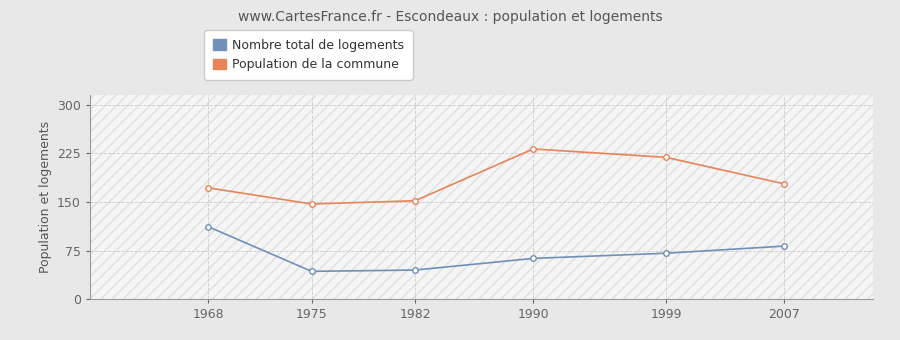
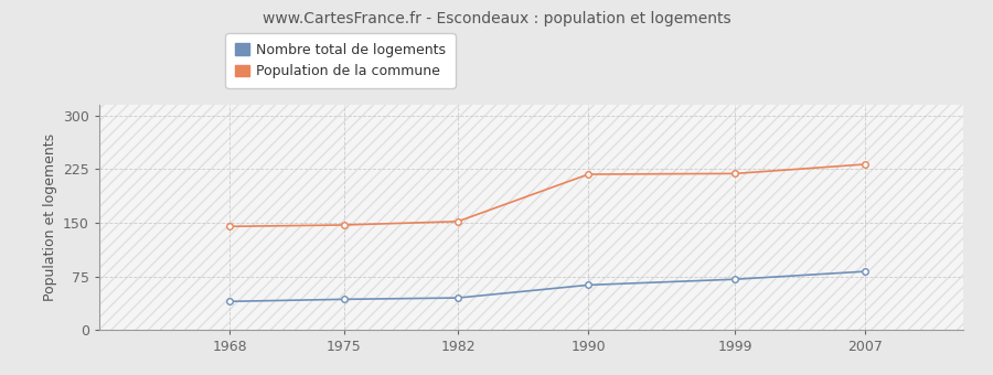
Nombre total de logements/1968: 112 -> 40
Population de la commune/1968: 172 -> 145
Population de la commune/1990: 232 -> 218
Population de la commune/2007: 178 -> 232
